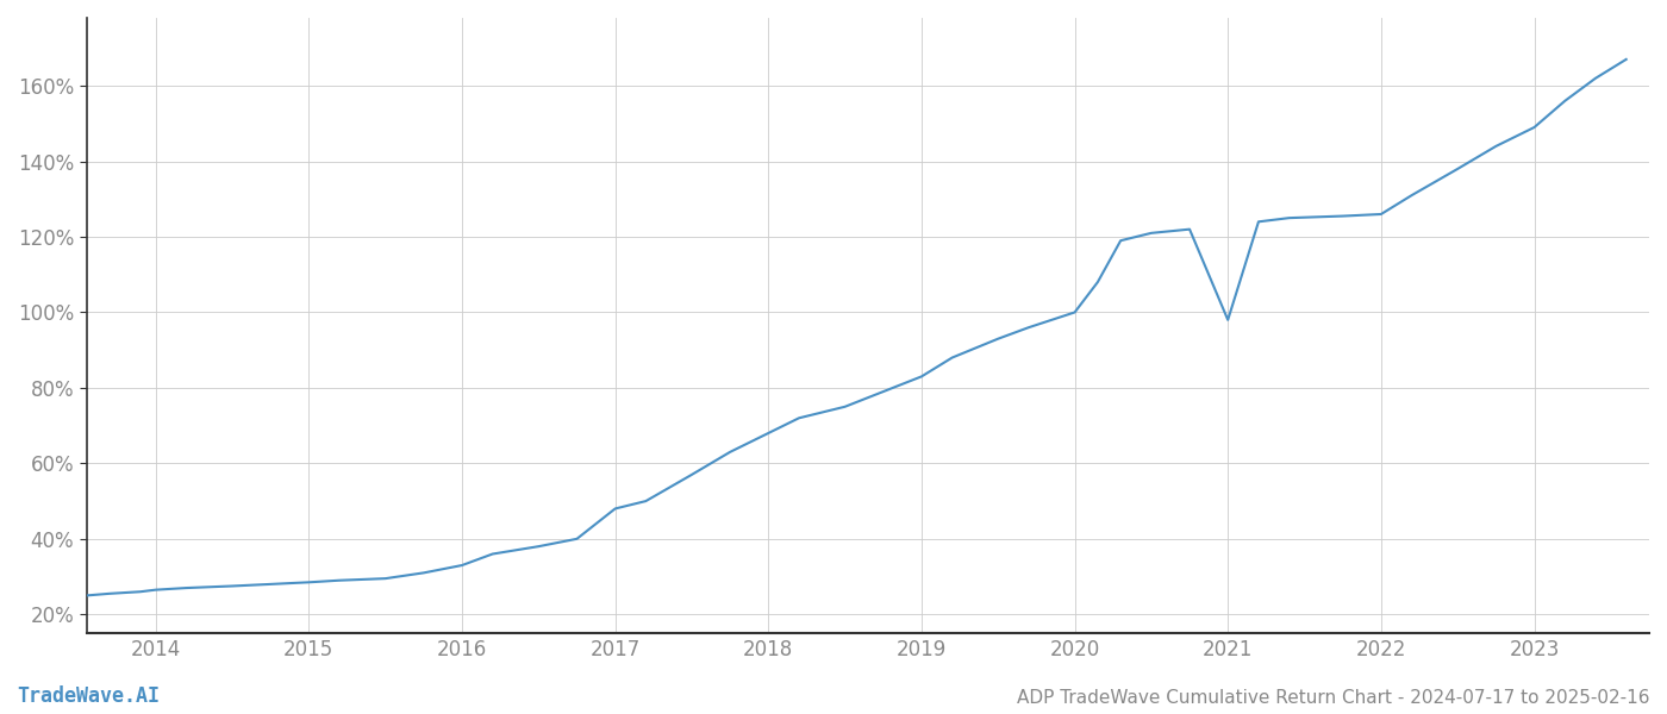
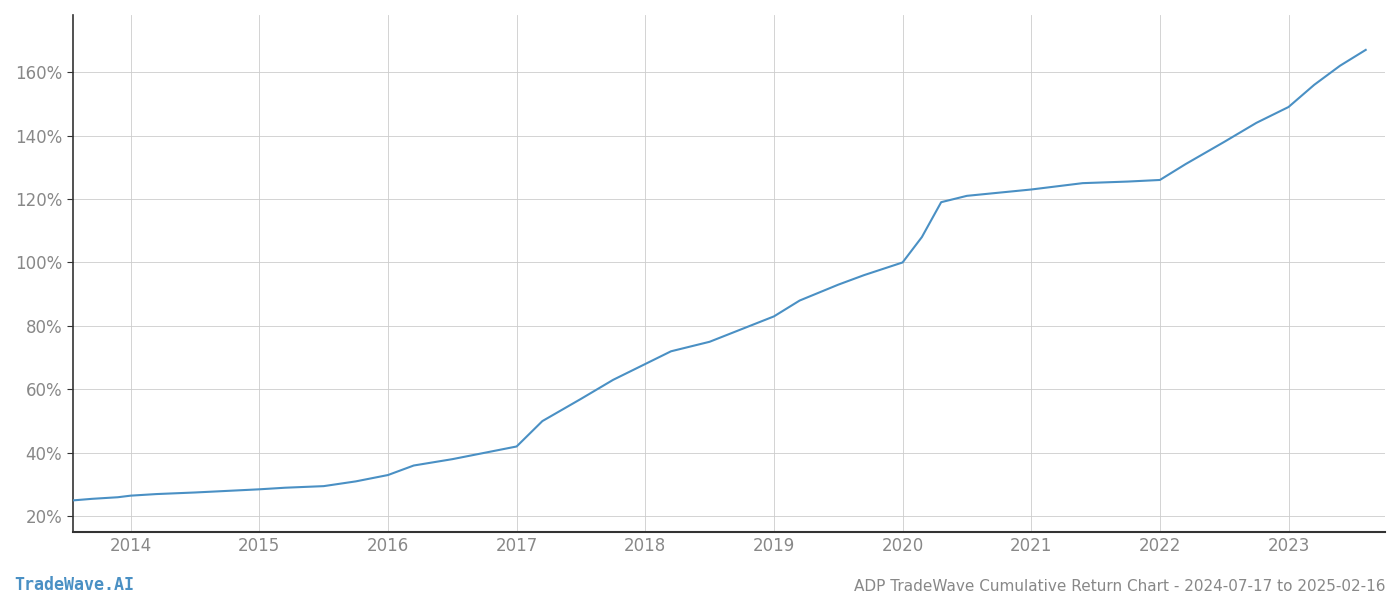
2017: 48.0% -> 42.0%
2021: 98.0% -> 123.0%
